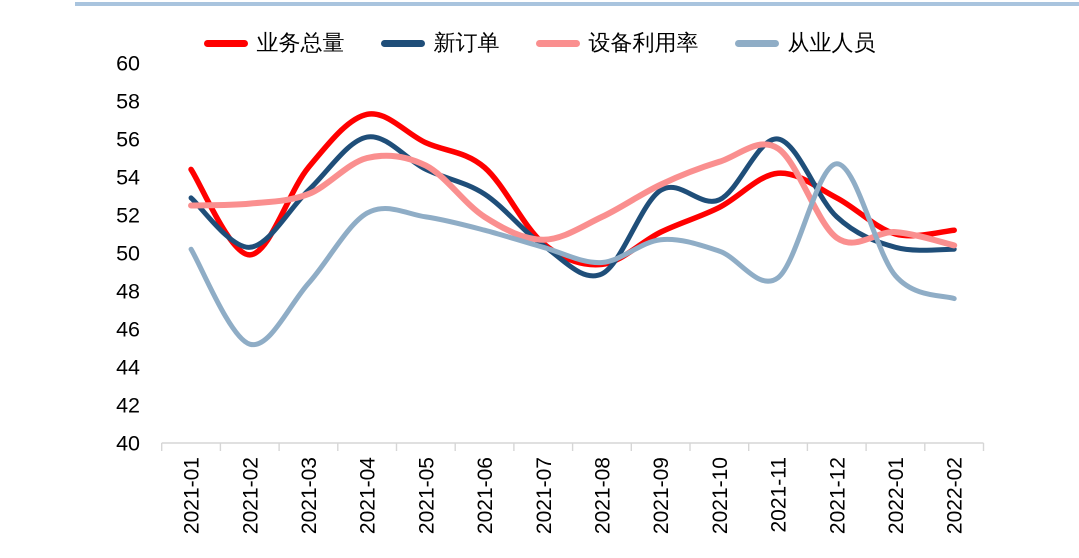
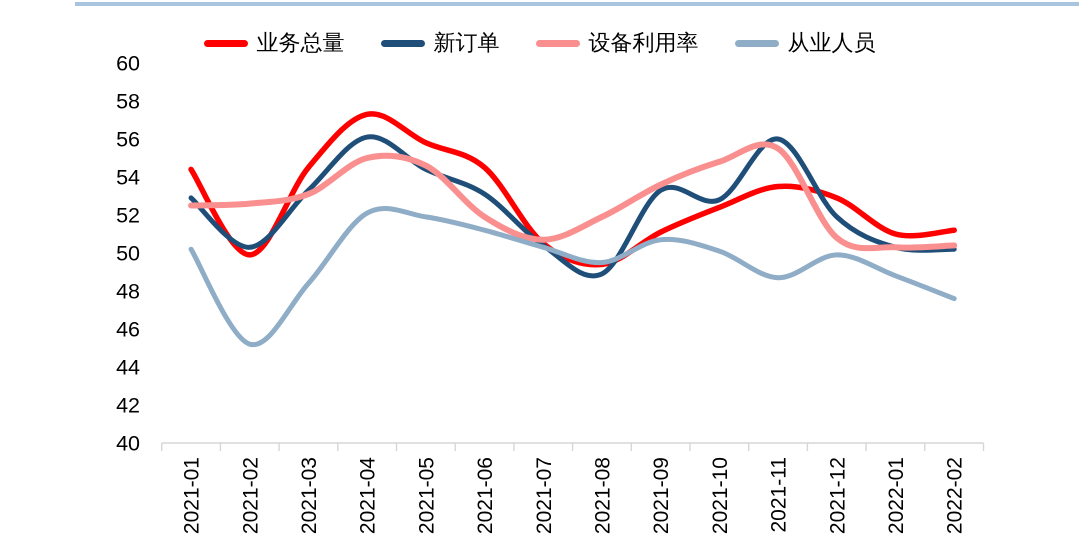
业务总量/2021-11: 54.2 -> 53.5
从业人员/2021-12: 54.7 -> 49.9
设备利用率/2022-01: 51.1 -> 50.3
